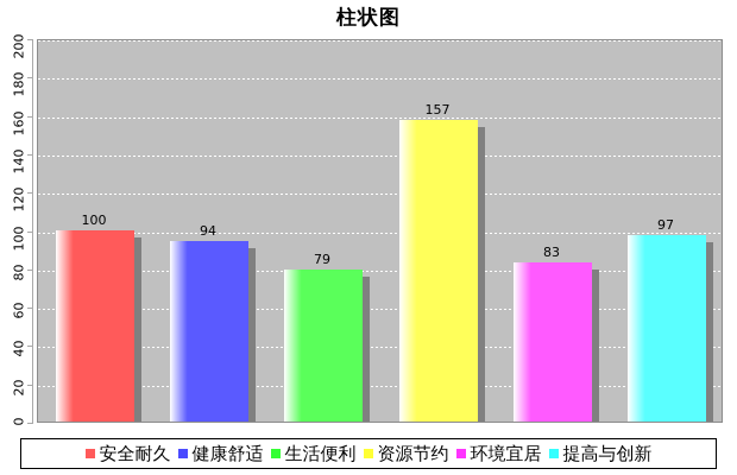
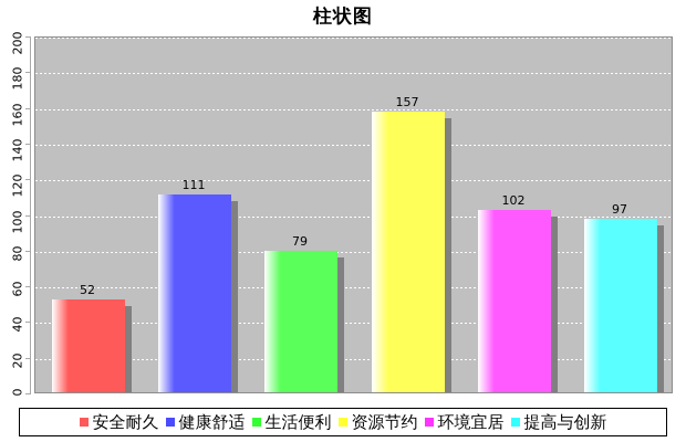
安全耐久: 100 -> 52
健康舒适: 94 -> 111
环境宜居: 83 -> 102
